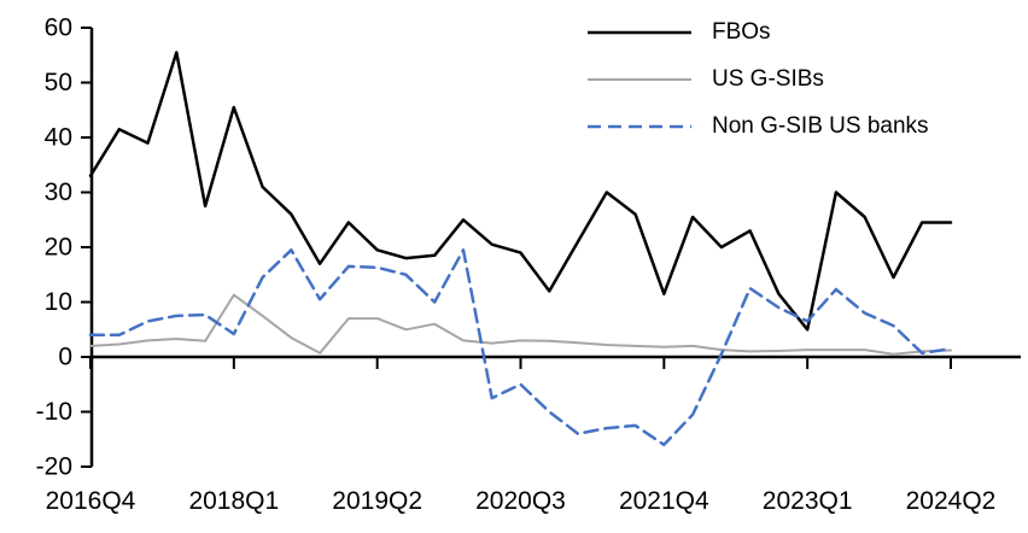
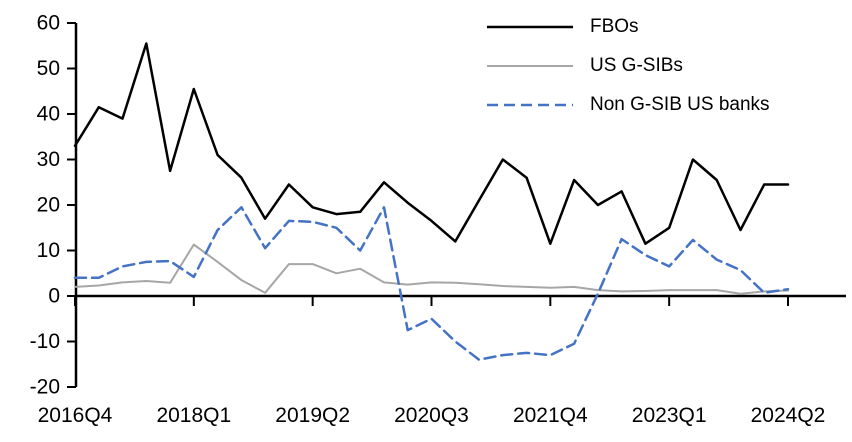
FBOs/2020Q3: 19 -> 16
Non G-SIB US banks/2021Q4: -16 -> -13
FBOs/2023Q1: 5 -> 15
